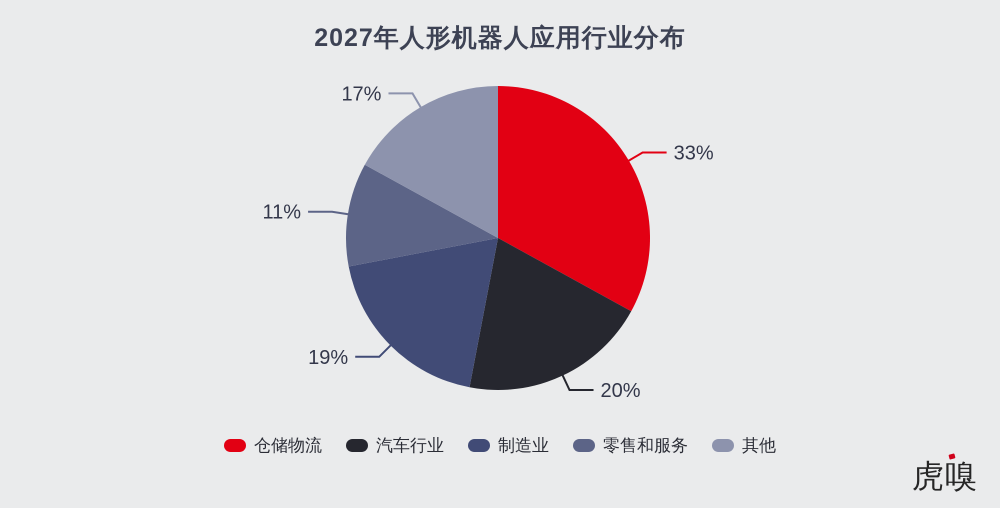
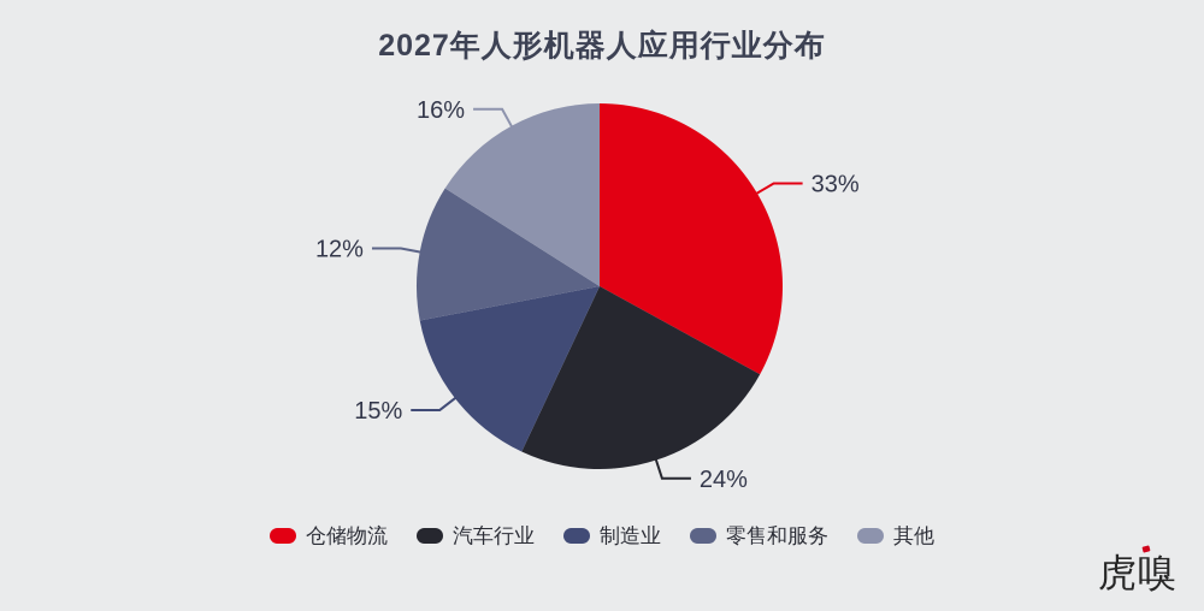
汽车行业: 20% -> 24%
制造业: 19% -> 15%
零售和服务: 11% -> 12%
其他: 17% -> 16%
